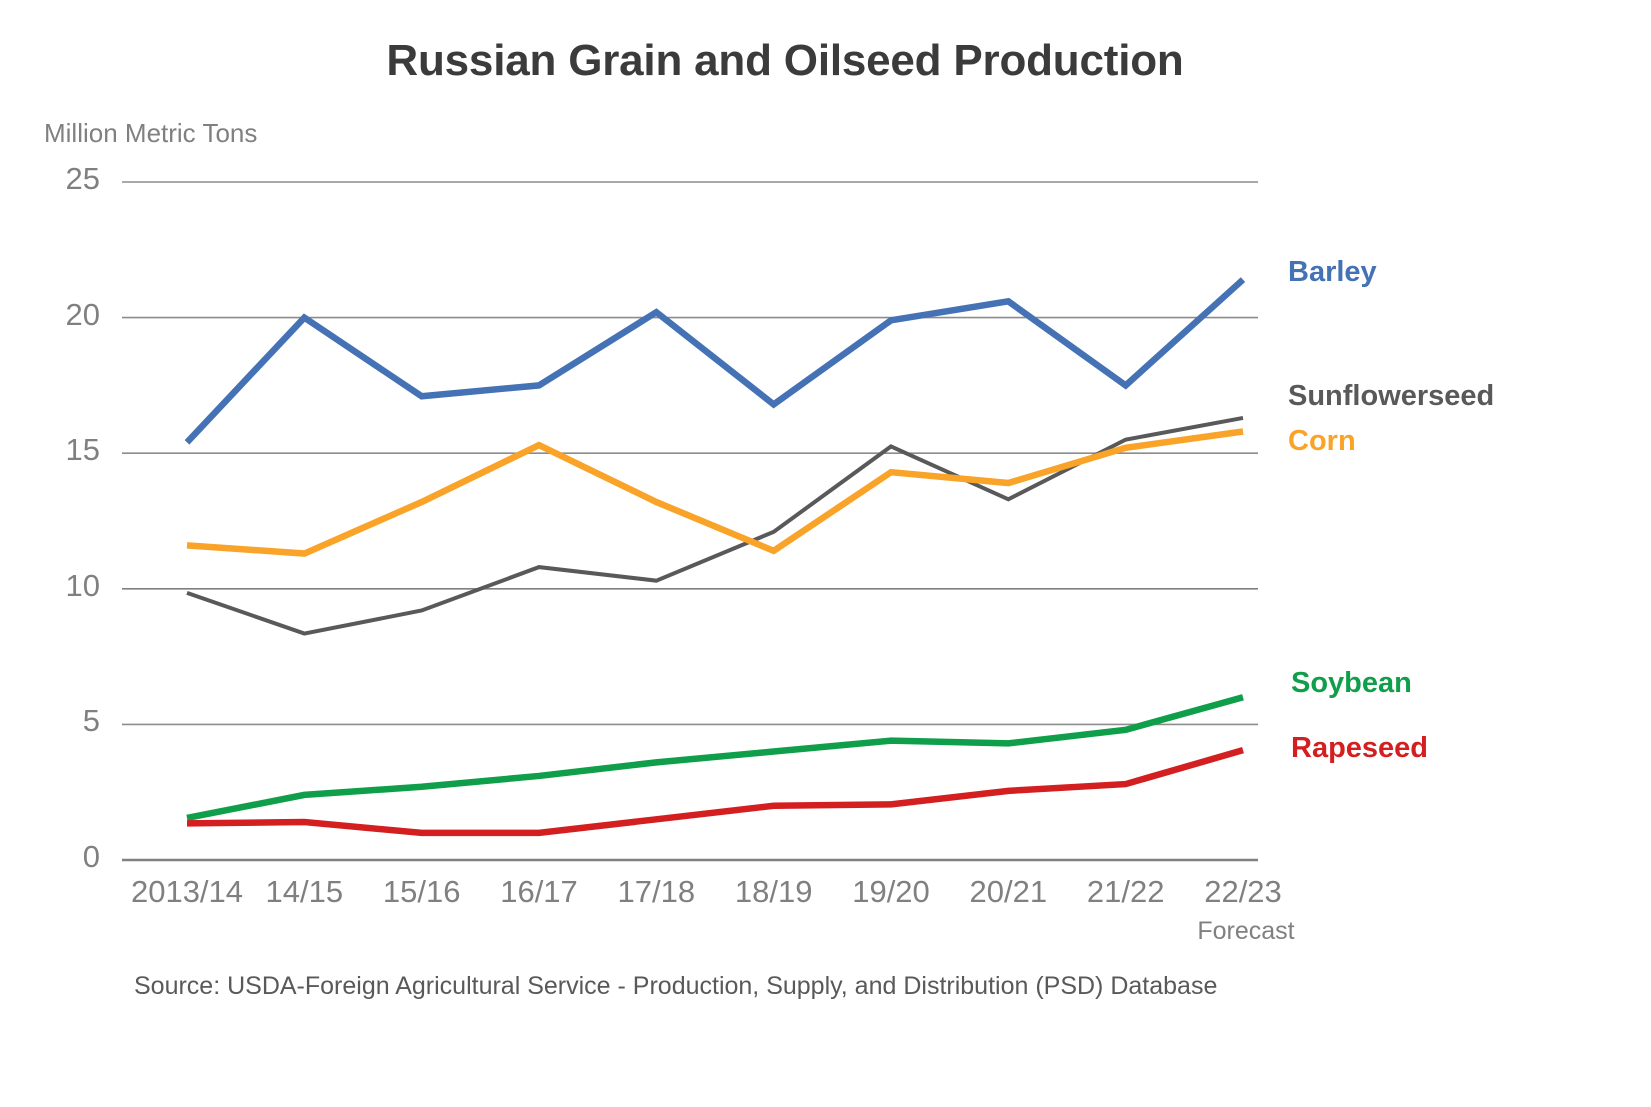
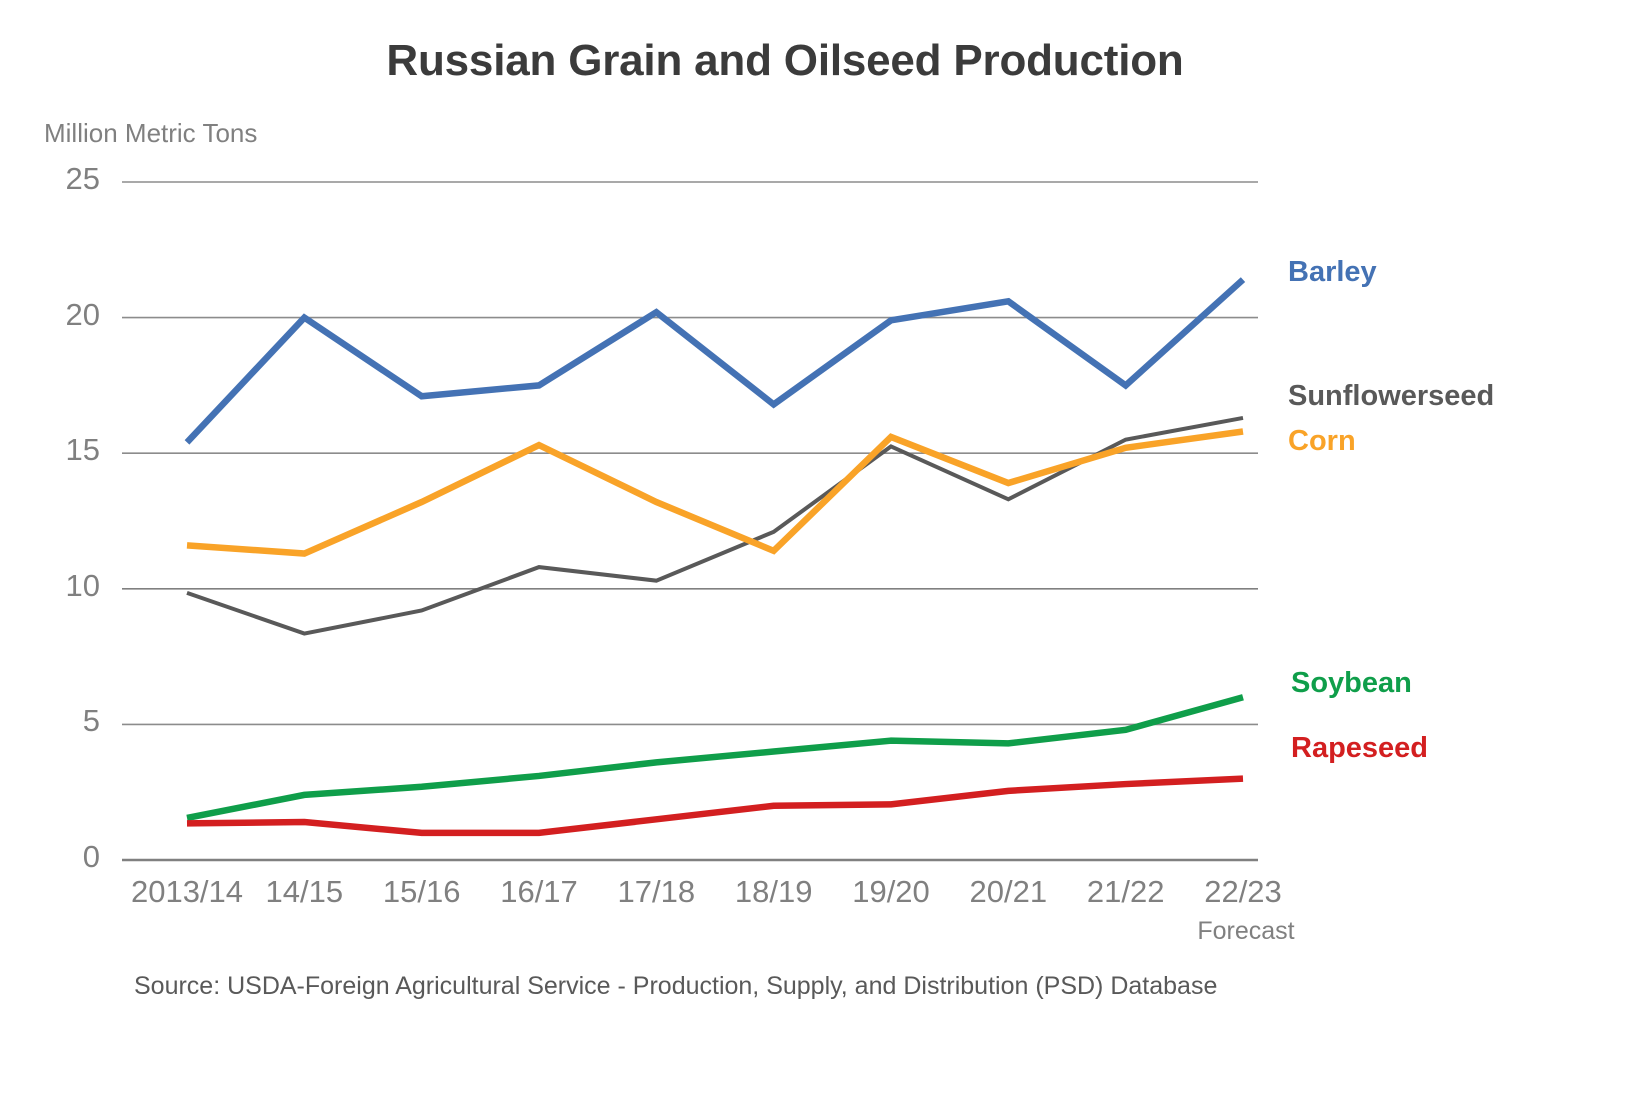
Corn/19/20: 14.3 -> 15.6
Rapeseed/22/23: 4.0 -> 3.0
